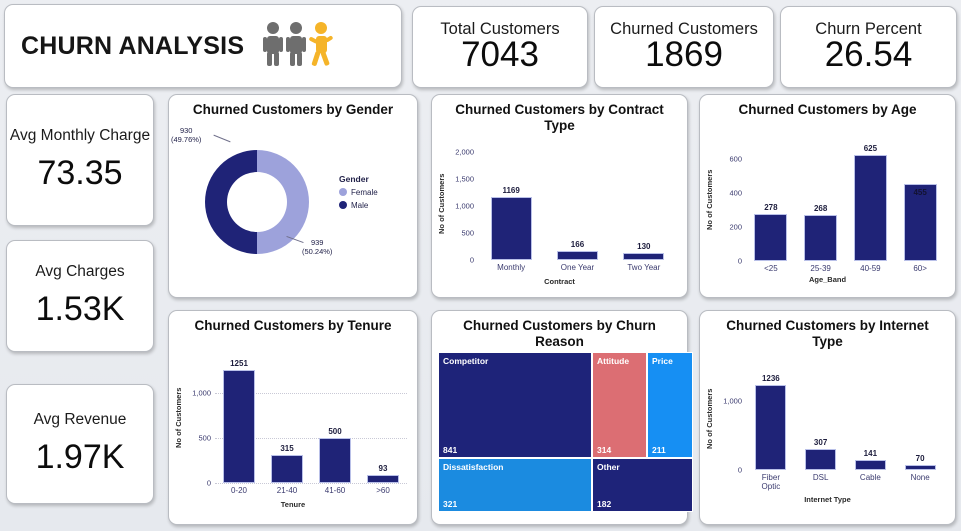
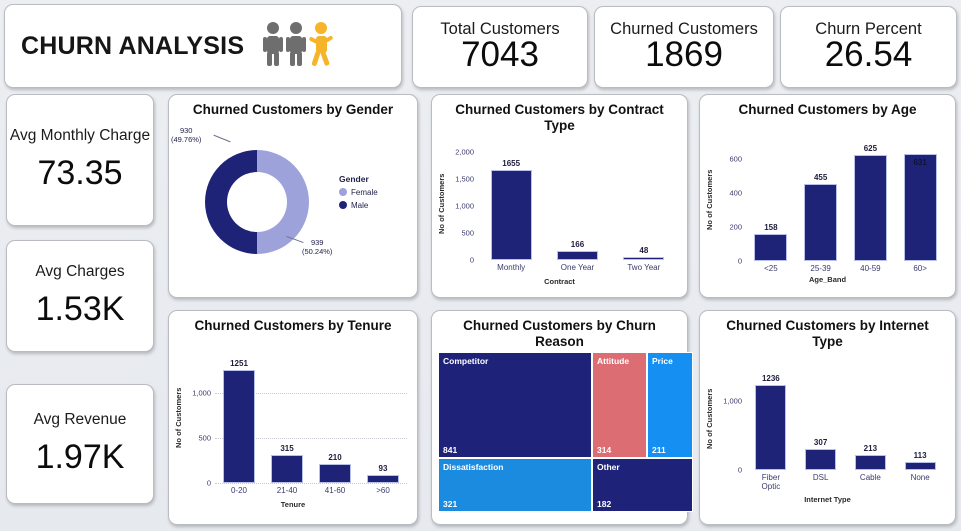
Churned Customers by Contract Type/Monthly: 1169 -> 1655
Churned Customers by Contract Type/Two Year: 130 -> 48
Churned Customers by Age/<25: 278 -> 158
Churned Customers by Age/25-39: 268 -> 455
Churned Customers by Age/60>: 455 -> 631
Churned Customers by Tenure/41-60: 500 -> 210
Churned Customers by Internet Type/Cable: 141 -> 213
Churned Customers by Internet Type/None: 70 -> 113
